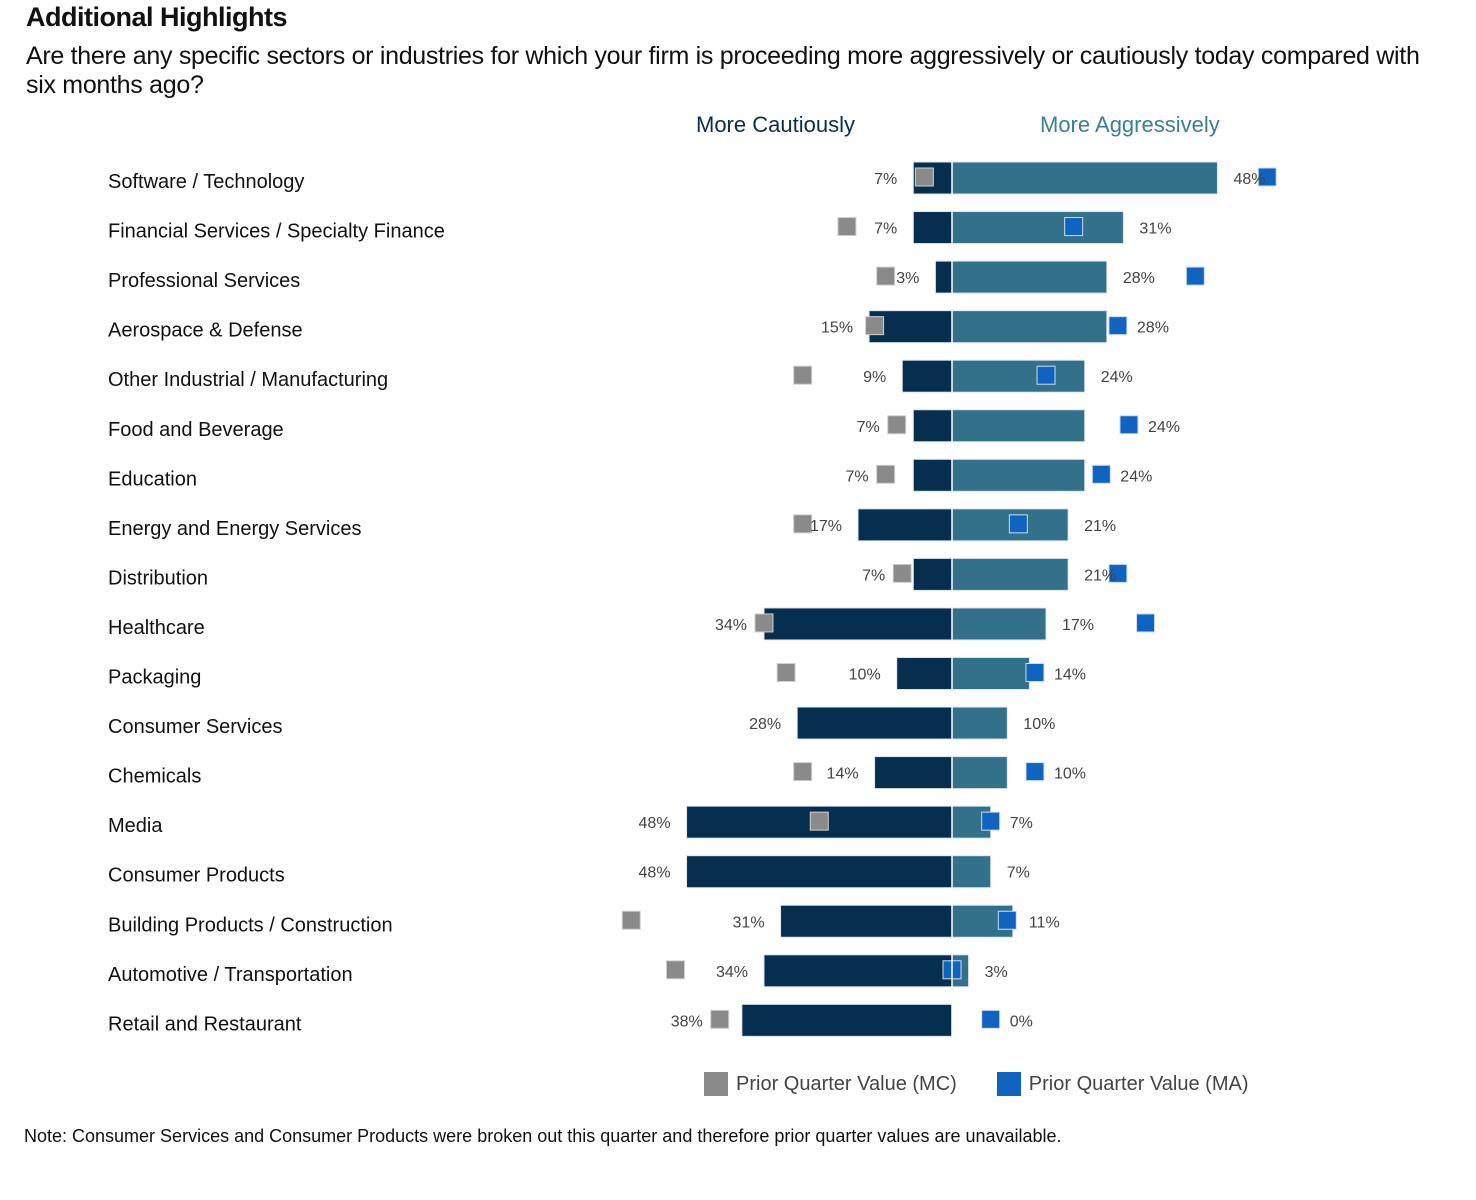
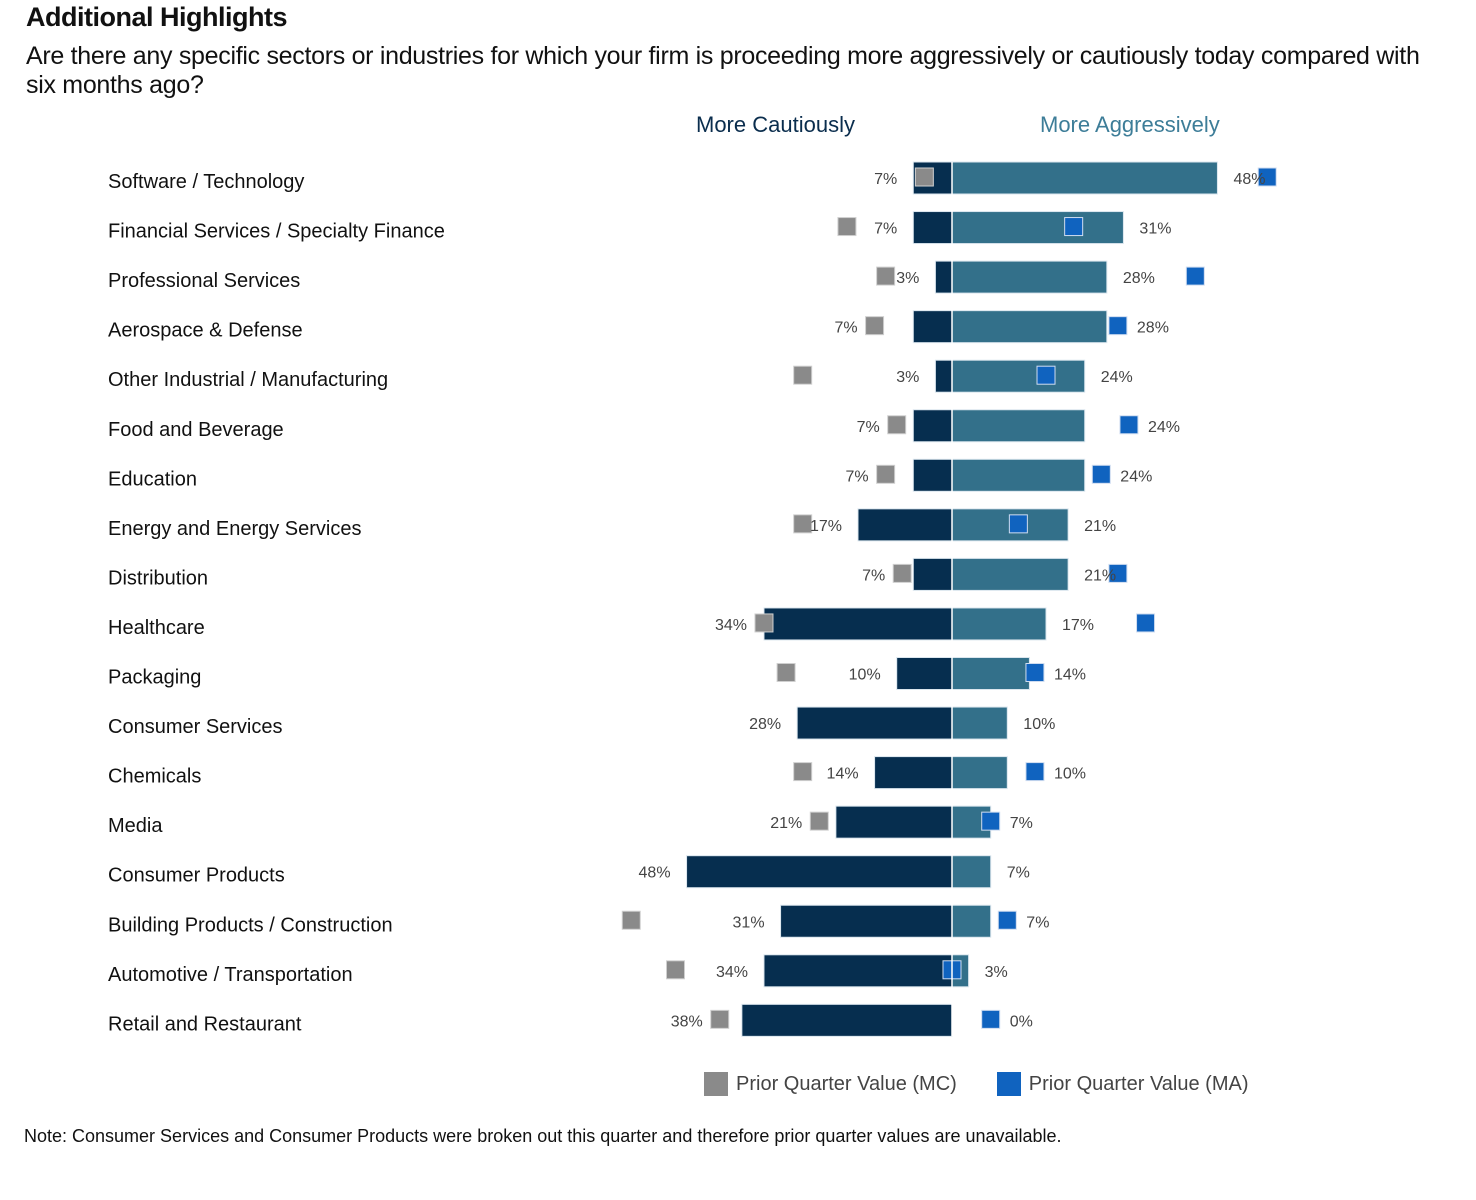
More Cautiously/Aerospace & Defense: 15% -> 7%
More Cautiously/Other Industrial / Manufacturing: 9% -> 3%
More Cautiously/Media: 48% -> 21%
More Aggressively/Building Products / Construction: 11% -> 7%
